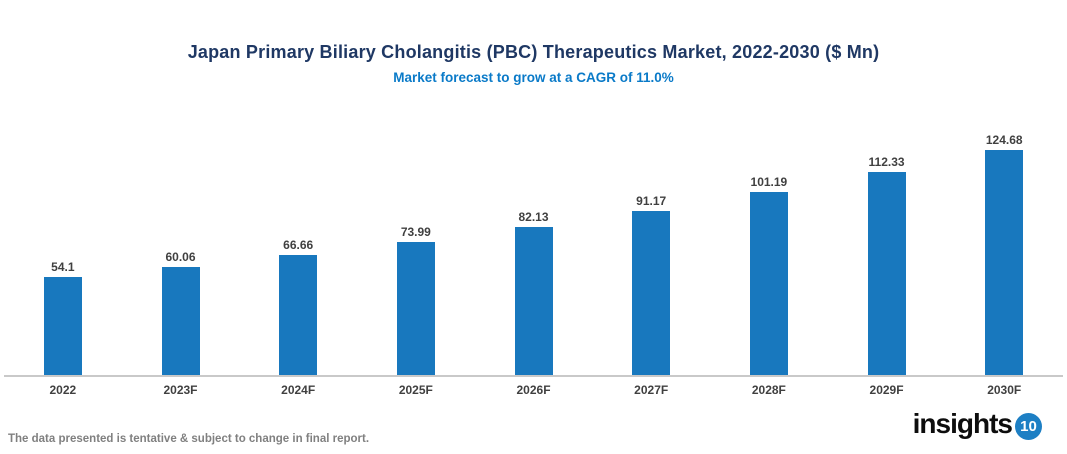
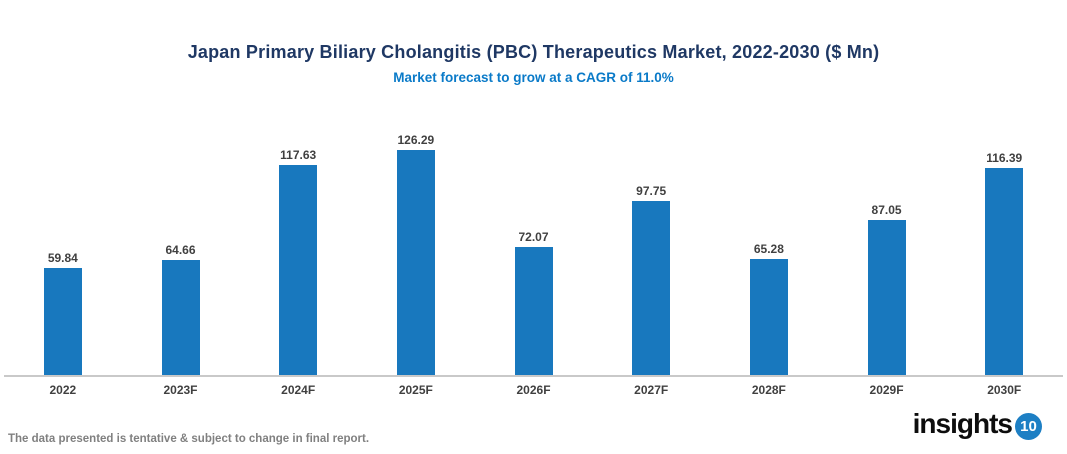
2022: 54.1 -> 59.84
2023F: 60.06 -> 64.66
2024F: 66.66 -> 117.63
2025F: 73.99 -> 126.29
2026F: 82.13 -> 72.07
2027F: 91.17 -> 97.75
2028F: 101.19 -> 65.28
2029F: 112.33 -> 87.05
2030F: 124.68 -> 116.39
